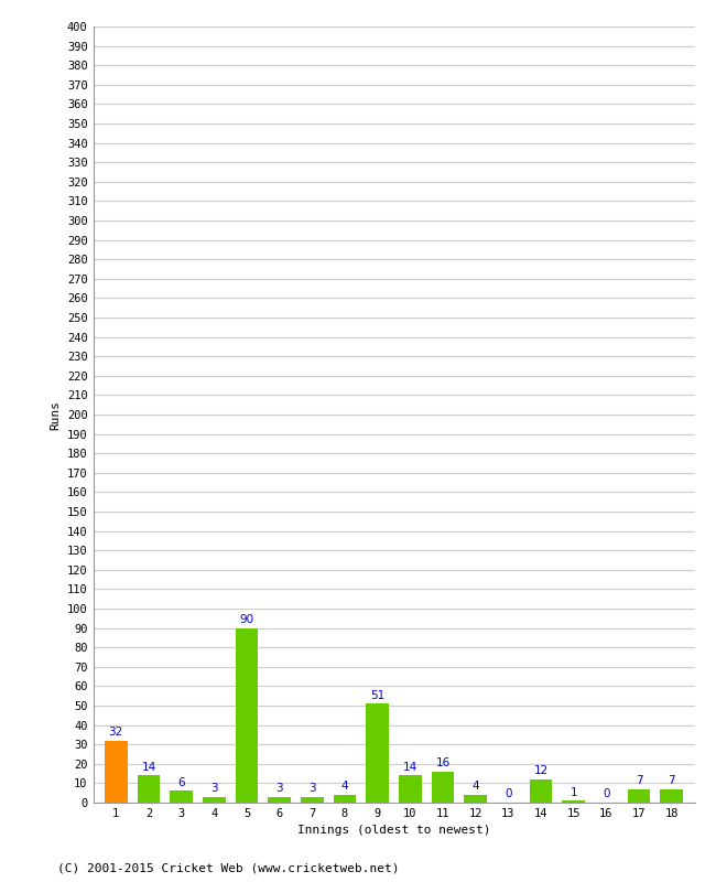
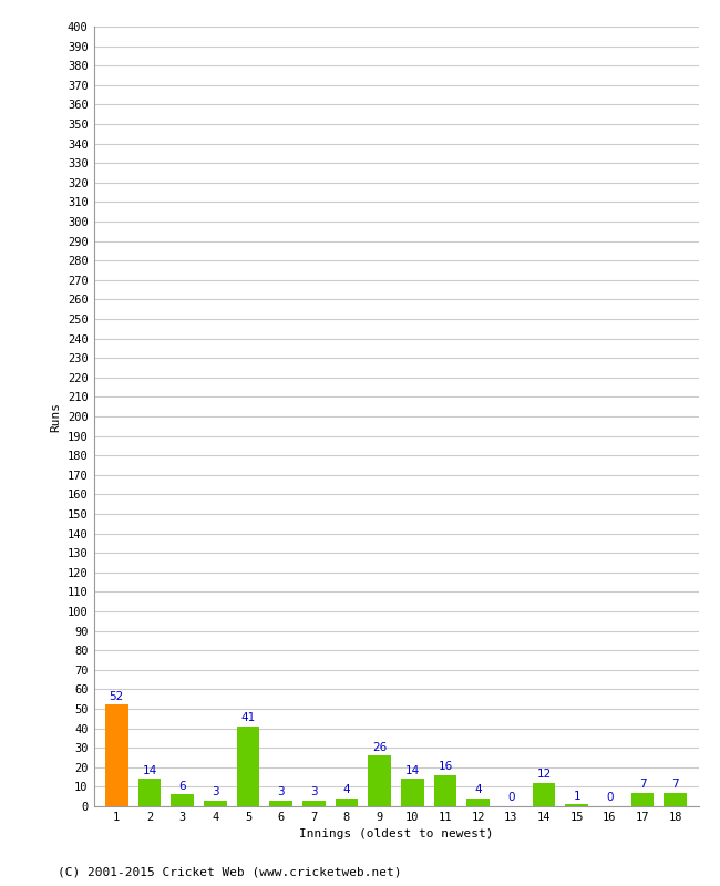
1: 32 -> 52
5: 90 -> 41
9: 51 -> 26
